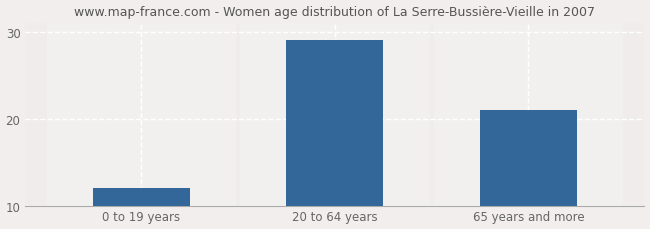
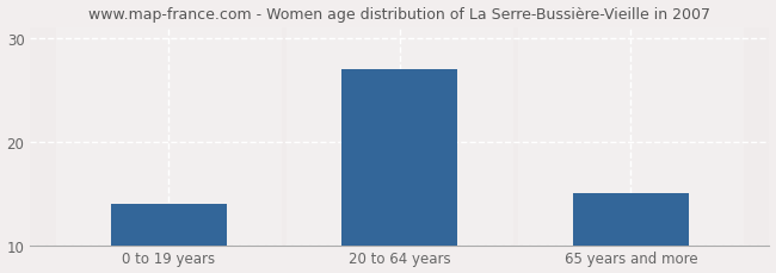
0 to 19 years: 12 -> 14
20 to 64 years: 29 -> 27
65 years and more: 21 -> 15
